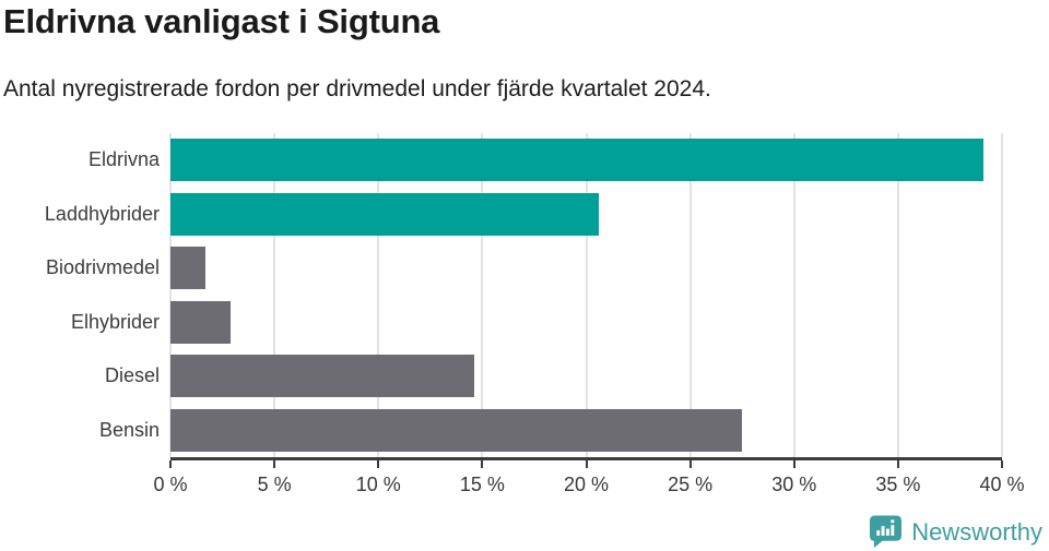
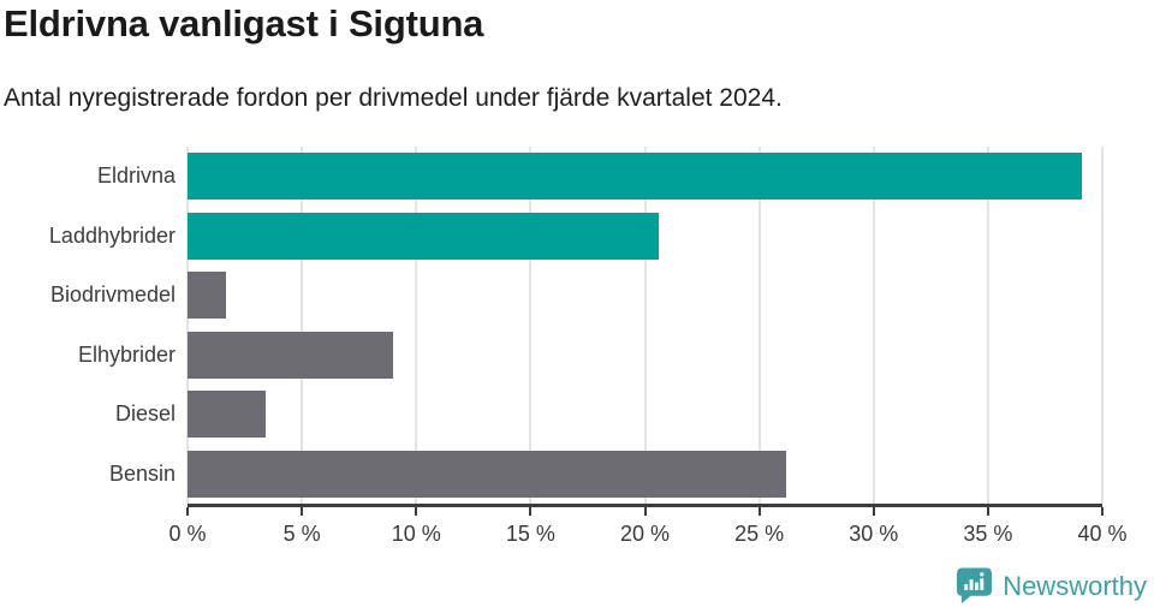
Elhybrider: 2.9% -> 9.0%
Diesel: 14.6% -> 3.4%
Bensin: 27.5% -> 26.2%
